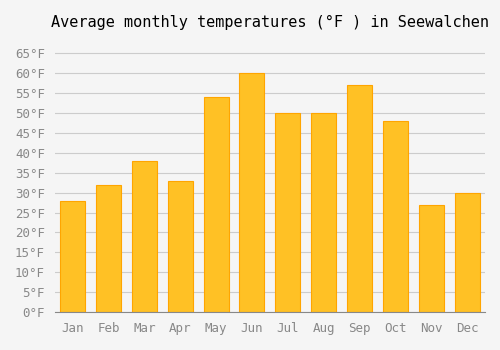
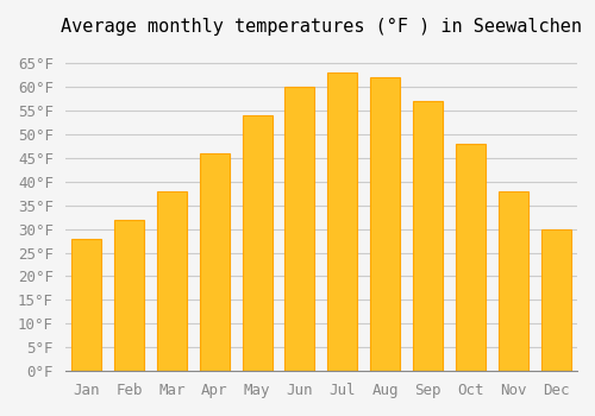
Apr: 33°F -> 46°F
Jul: 50°F -> 63°F
Aug: 50°F -> 62°F
Nov: 27°F -> 38°F
